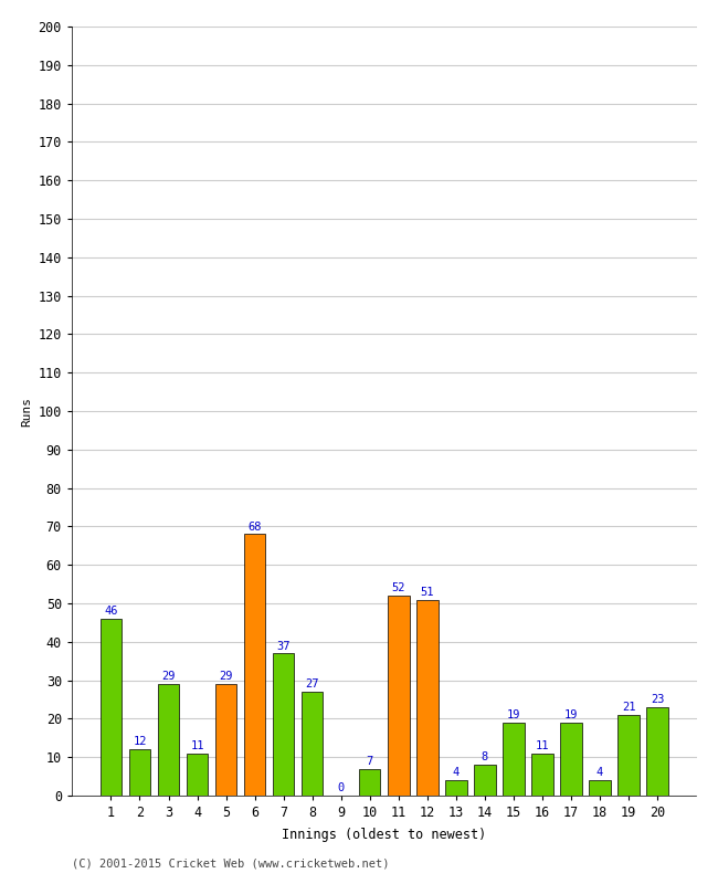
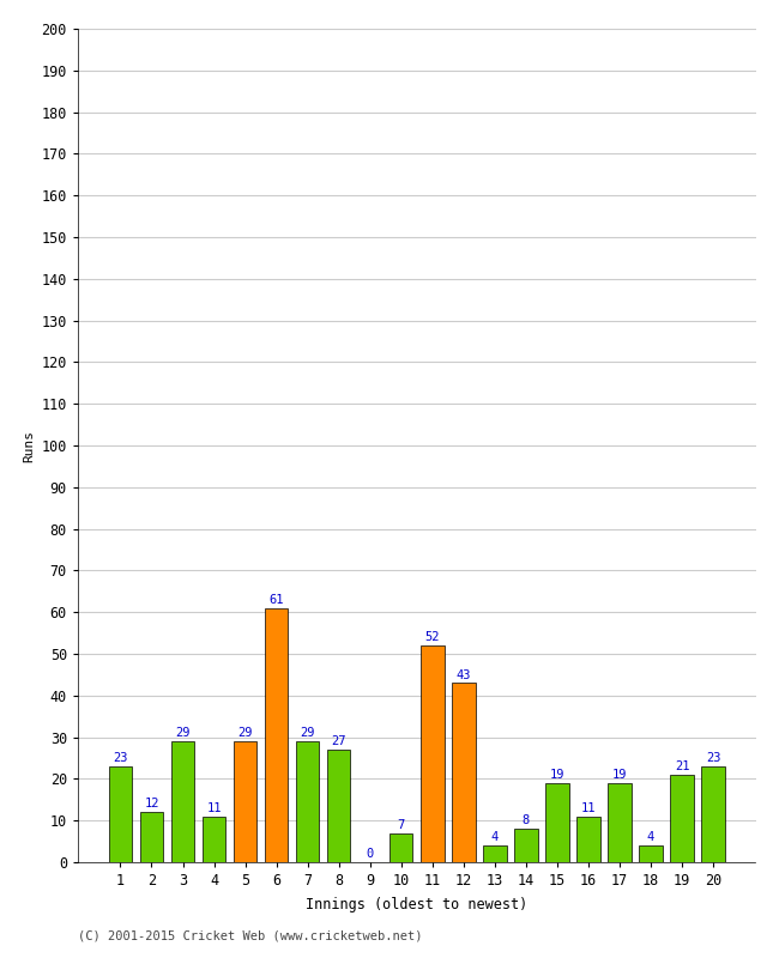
1: 46 -> 23
6: 68 -> 61
7: 37 -> 29
12: 51 -> 43
